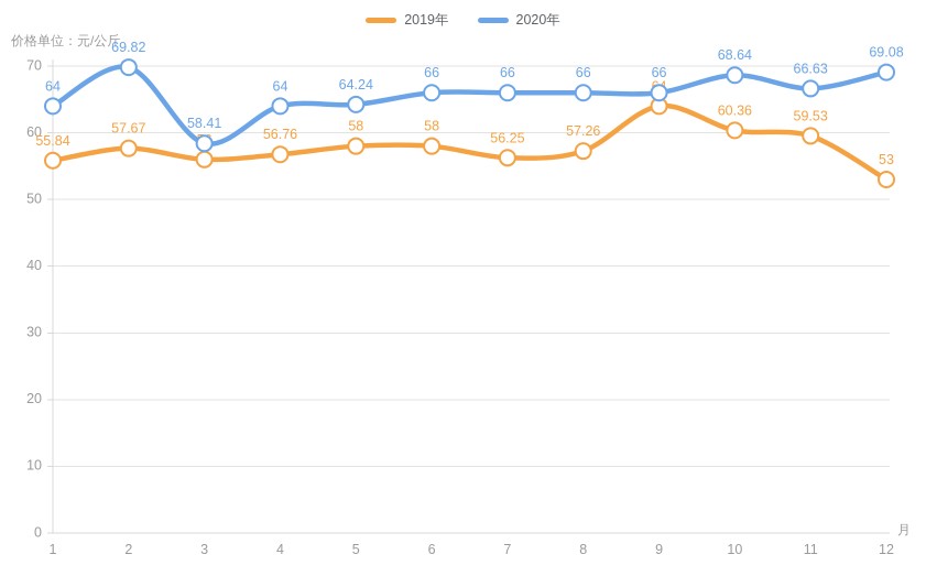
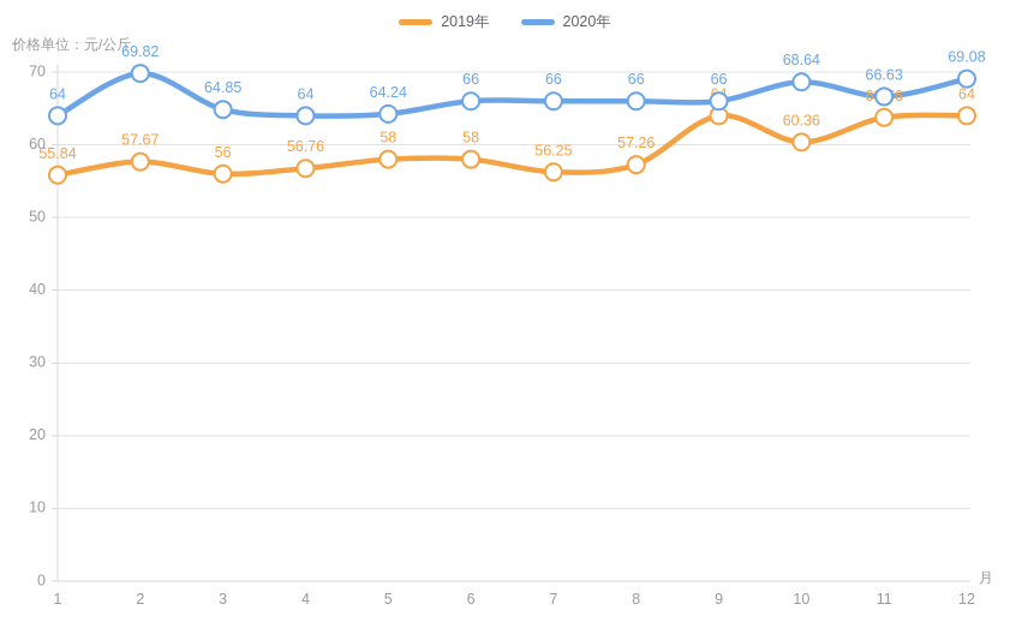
2020年/3: 58.41 -> 64.85
2019年/11: 59.53 -> 63.76
2019年/12: 53 -> 64
